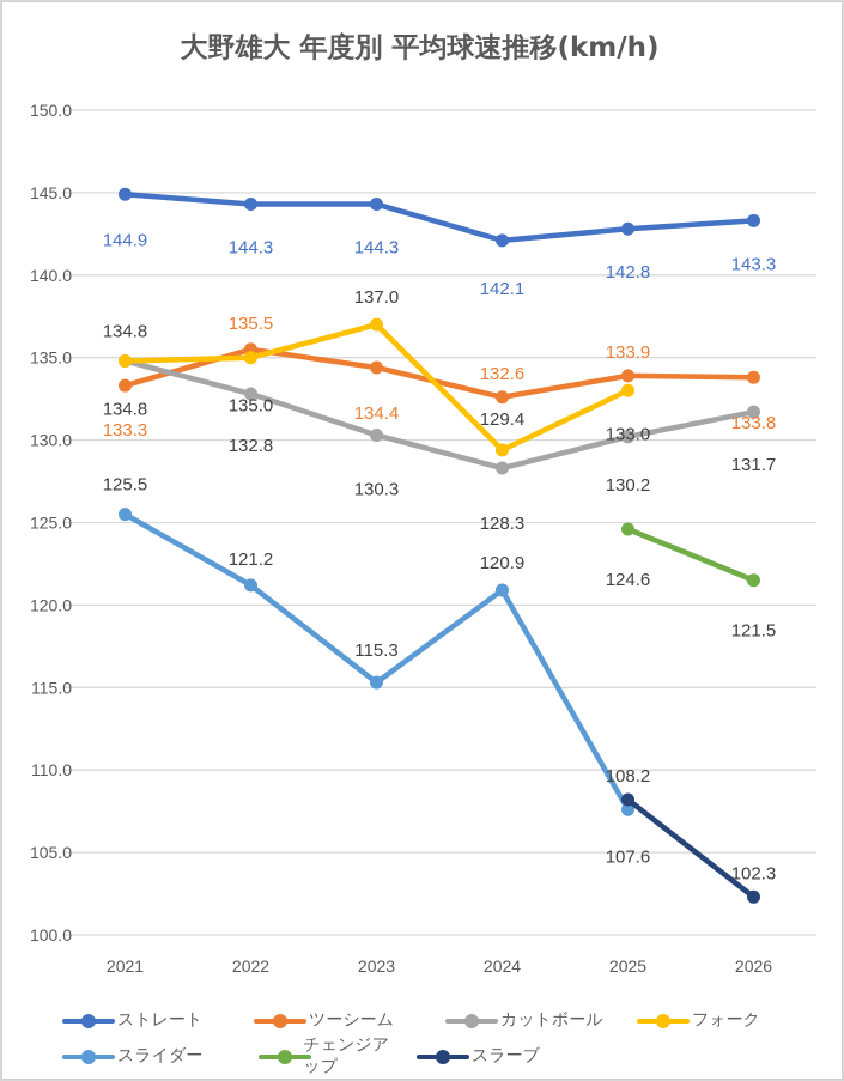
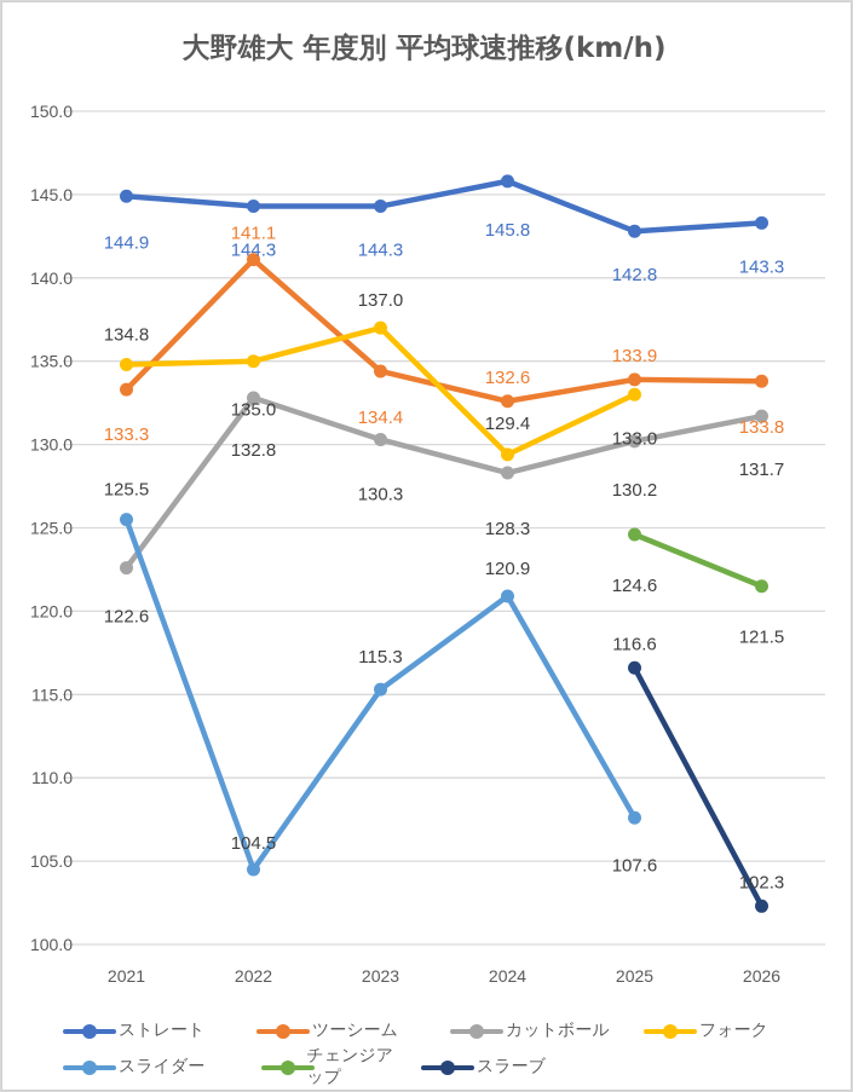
カットボール/2021: 134.8 -> 122.6
ツーシーム/2022: 135.5 -> 141.1
スライダー/2022: 121.2 -> 104.5
ストレート/2024: 142.1 -> 145.8
スラーブ/2025: 108.2 -> 116.6
